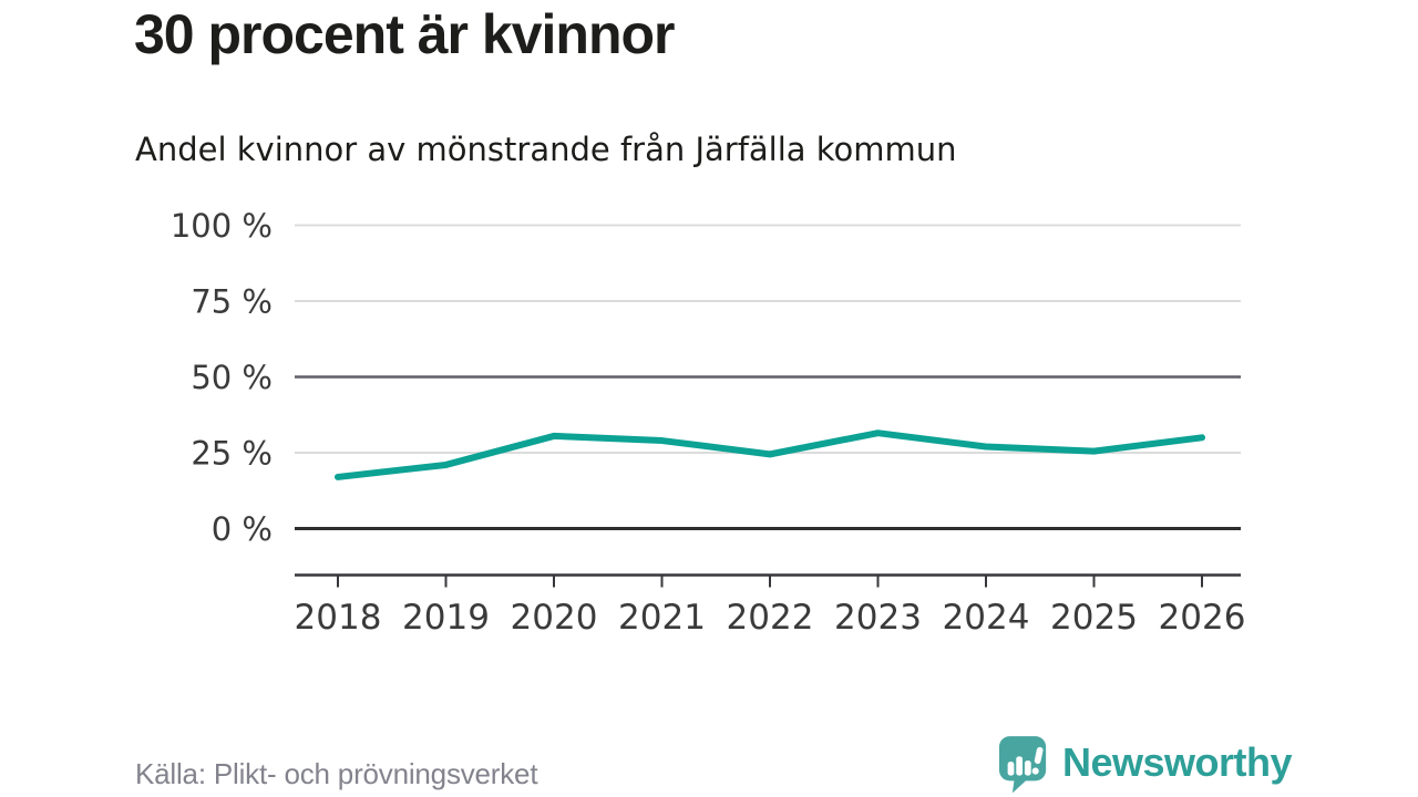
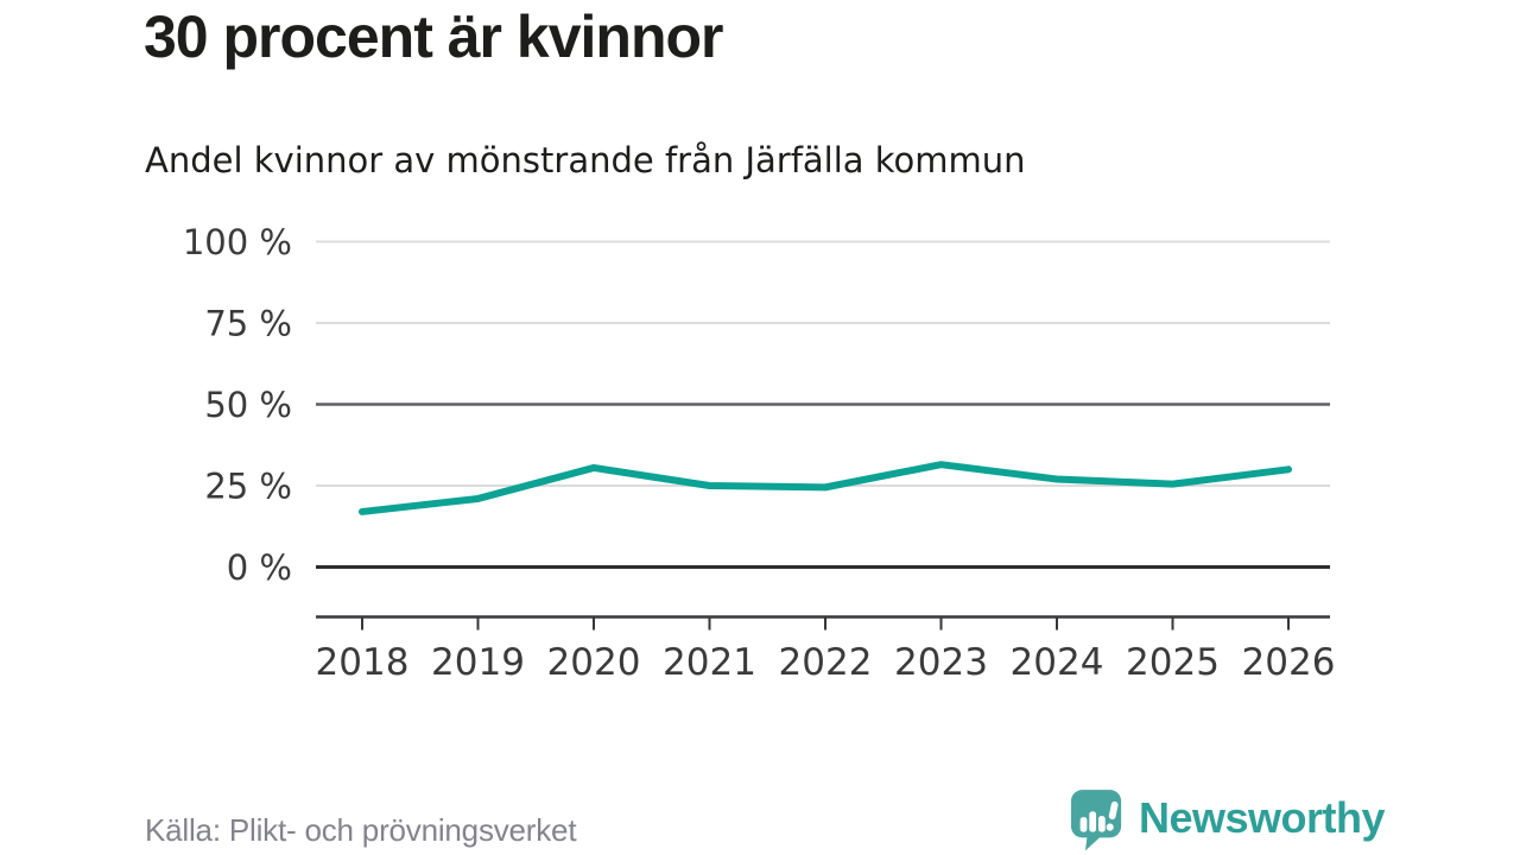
2021: 29% -> 25%
